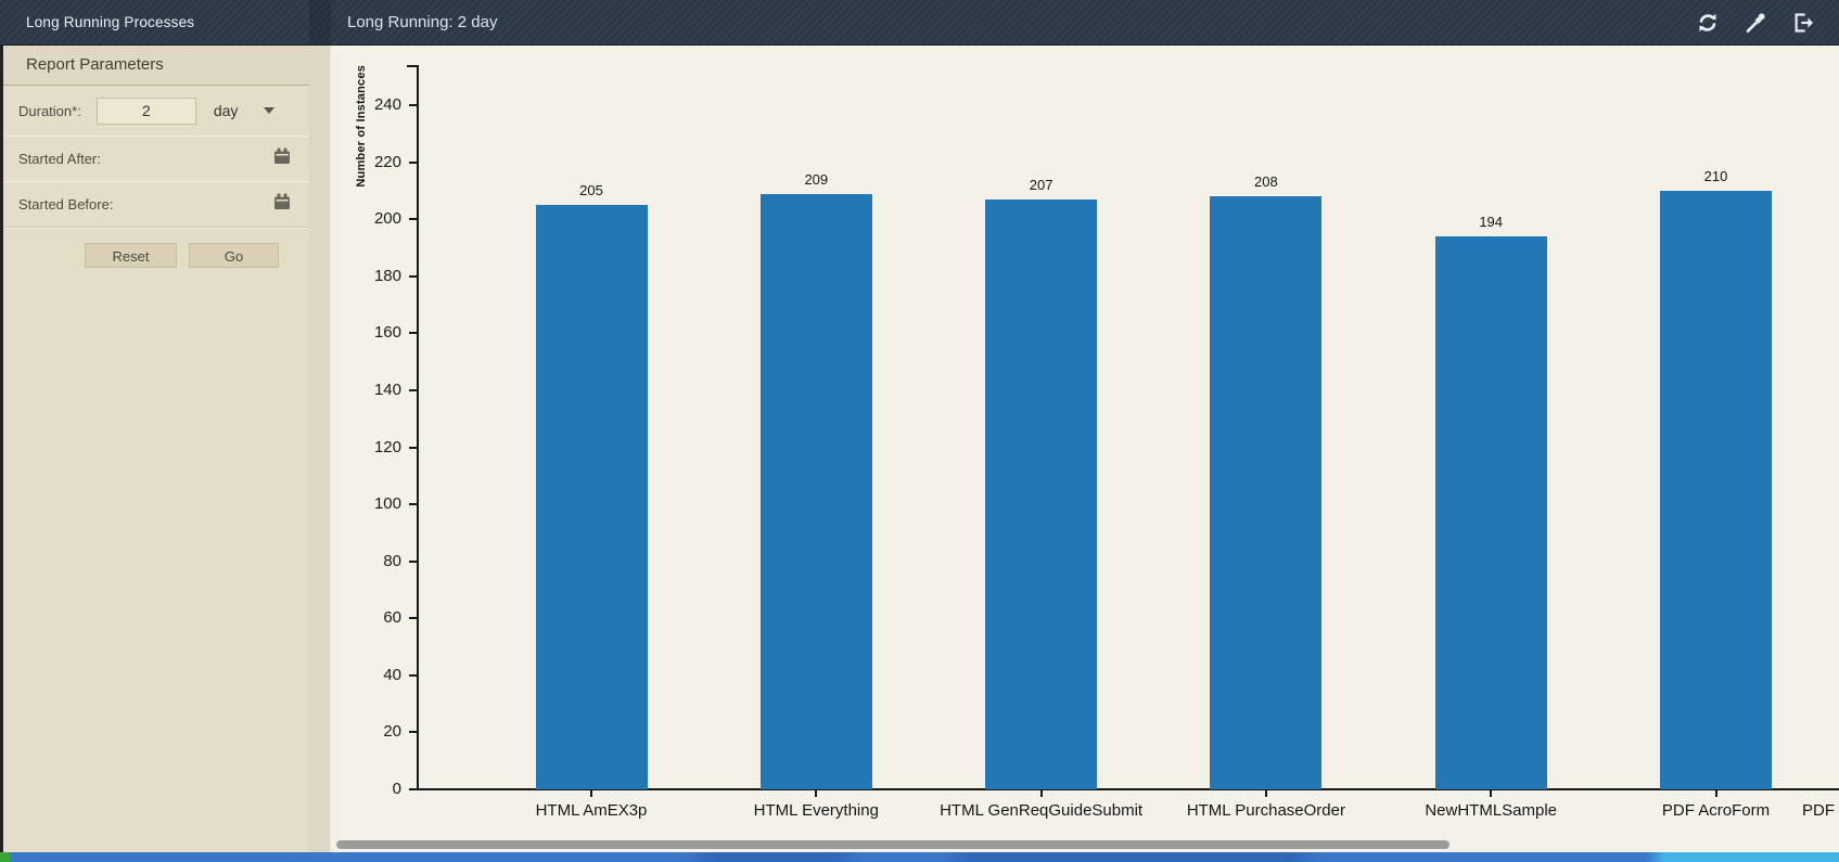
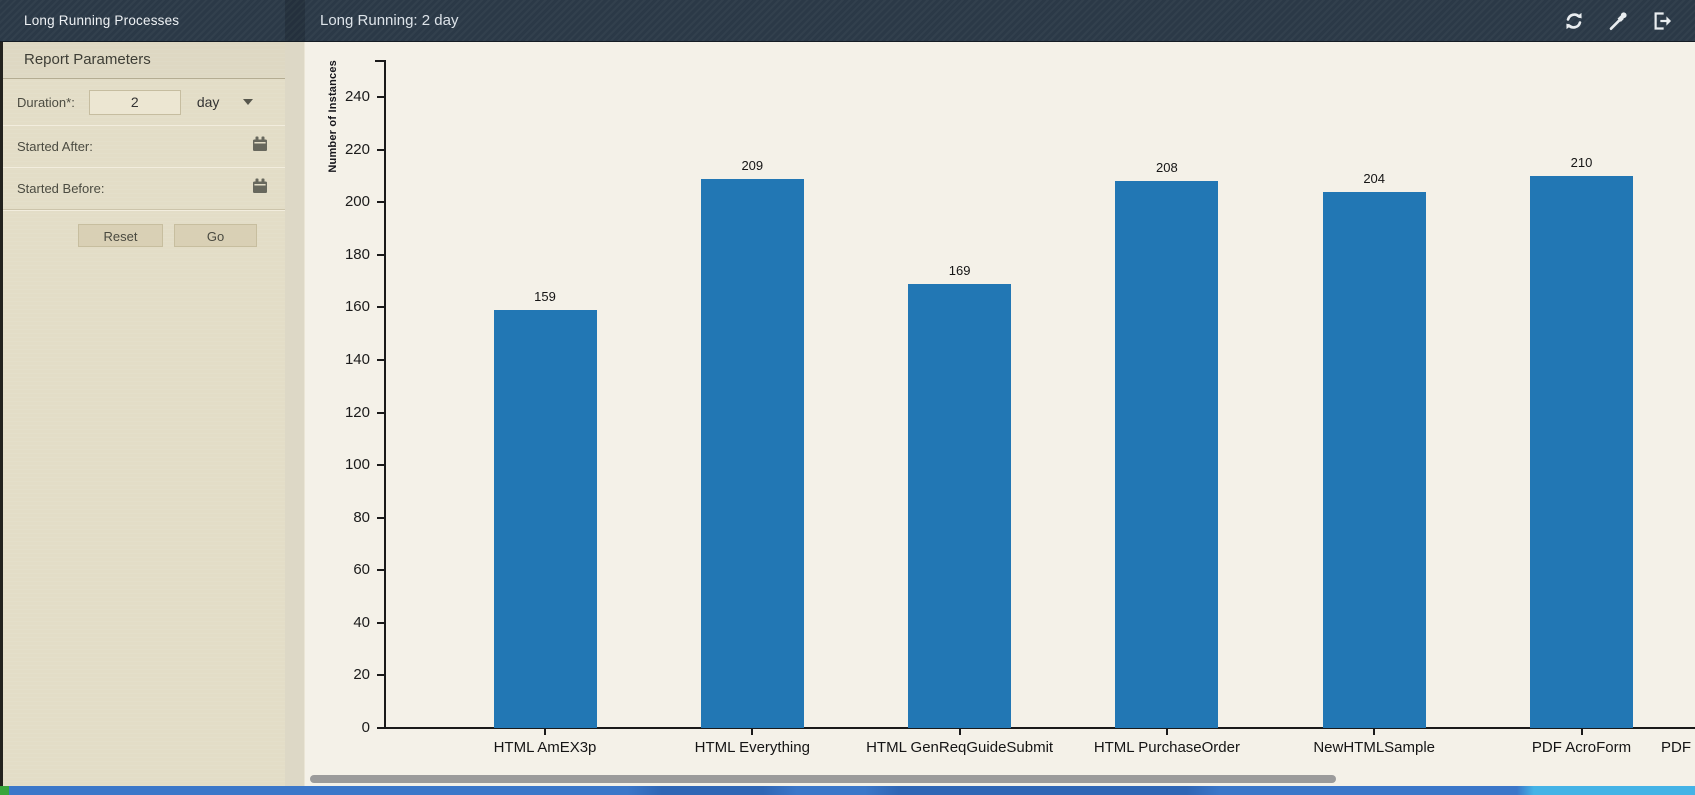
HTML AmEX3p: 205 -> 159
HTML GenReqGuideSubmit: 207 -> 169
NewHTMLSample: 194 -> 204
